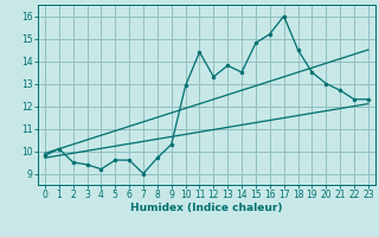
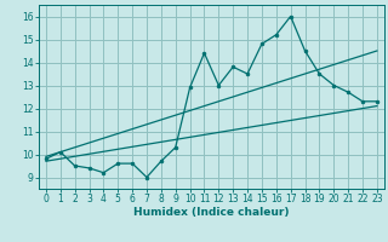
12: 13.3 -> 13.0
